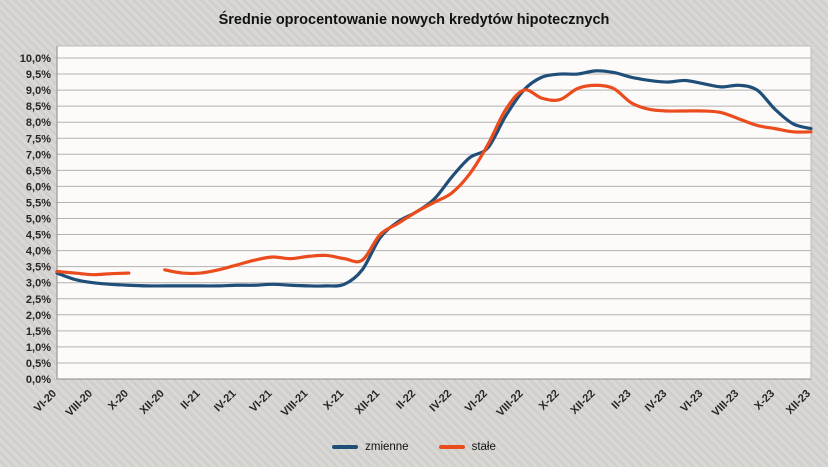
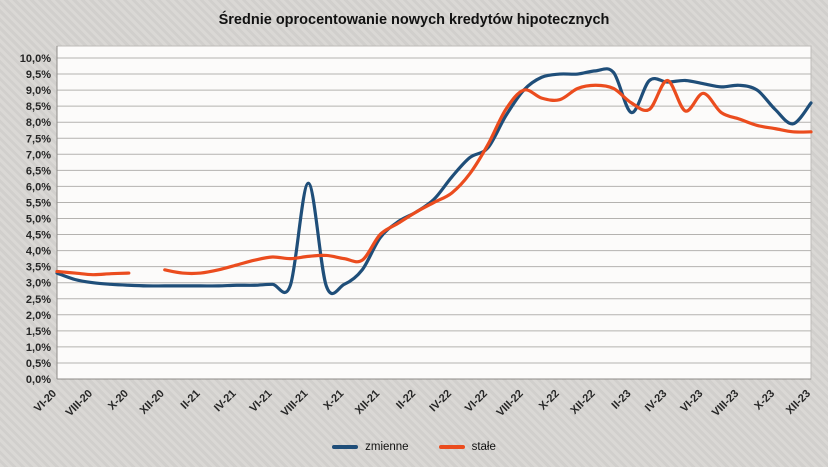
zmienne/VIII-21: 2,9% -> 6,1%
zmienne/II-23: 9,4% -> 8,3%
stałe/IV-23: 8,3% -> 9,3%
stałe/VI-23: 8,3% -> 8,9%
zmienne/XII-23: 7,8% -> 8,6%
